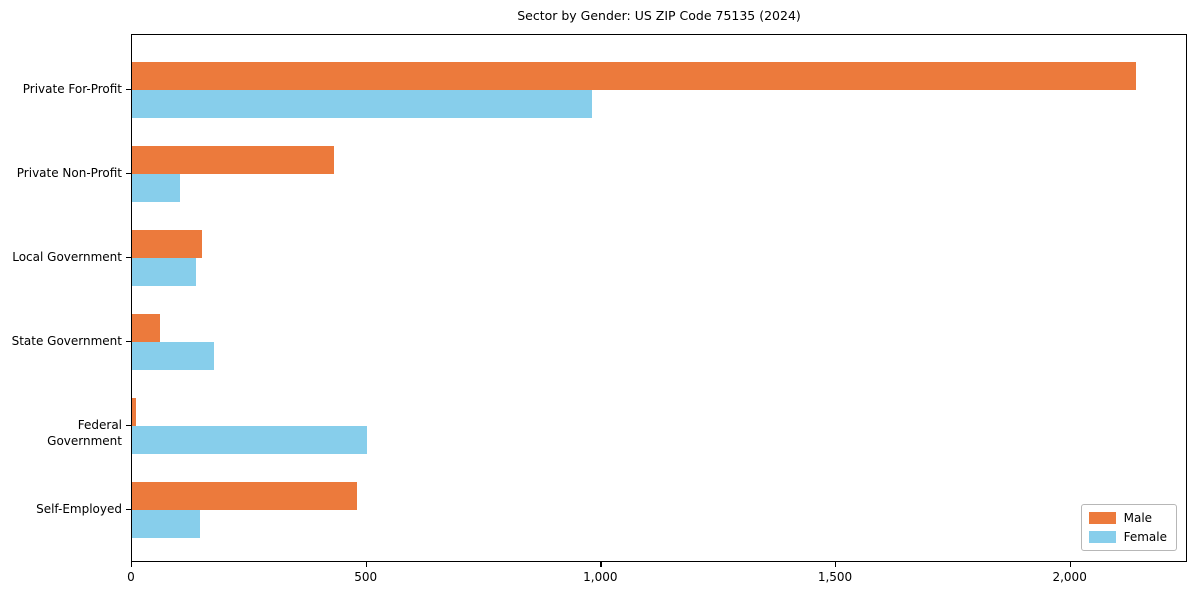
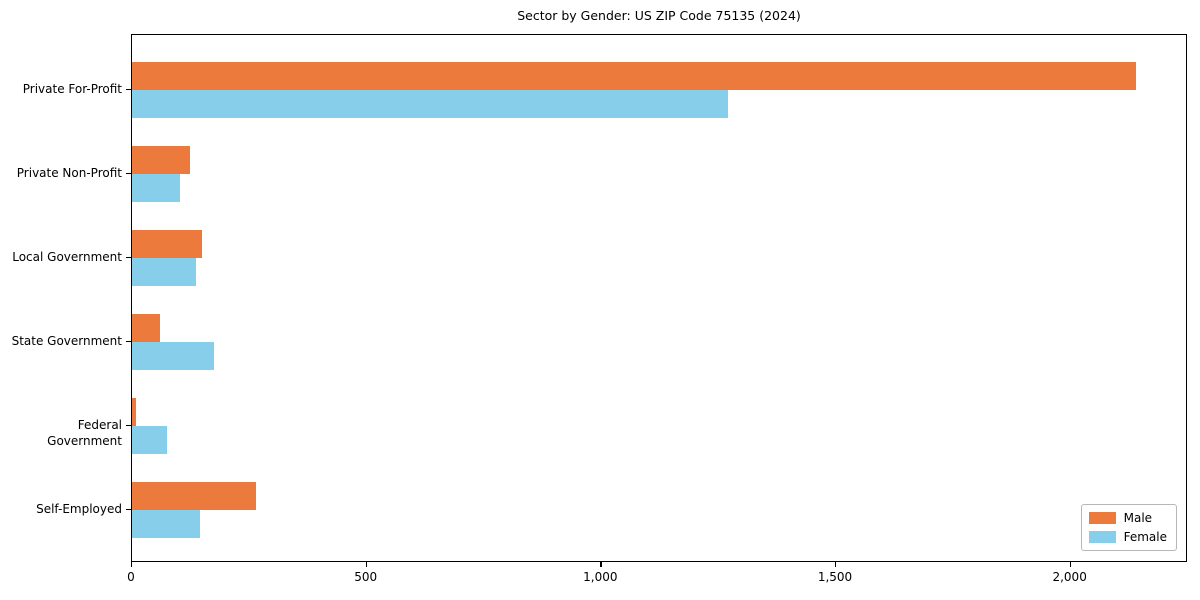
Female/Private For-Profit: 980 -> 1270
Male/Private Non-Profit: 430 -> 120
Female/Federal Government: 500 -> 80
Male/Self-Employed: 480 -> 260
